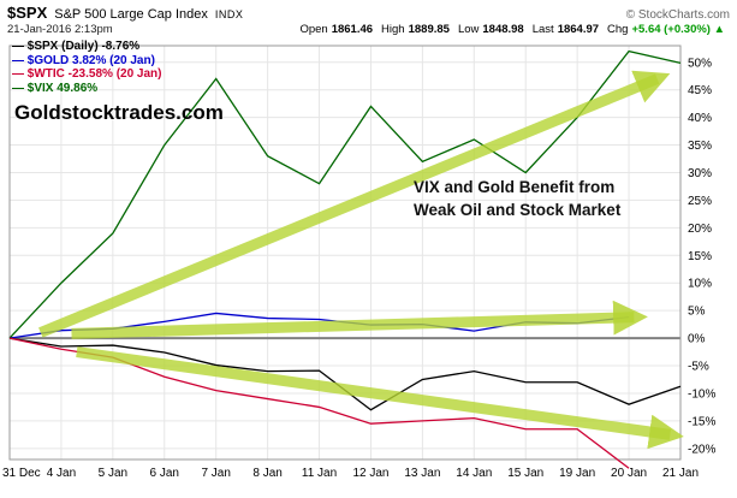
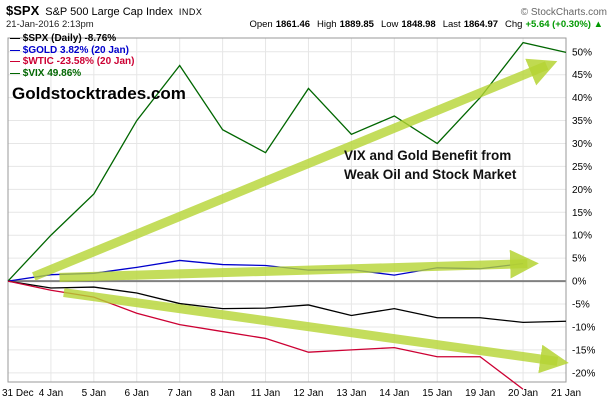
$SPX/12 Jan: -13% -> -5%
$SPX/20 Jan: -12% -> -9%
